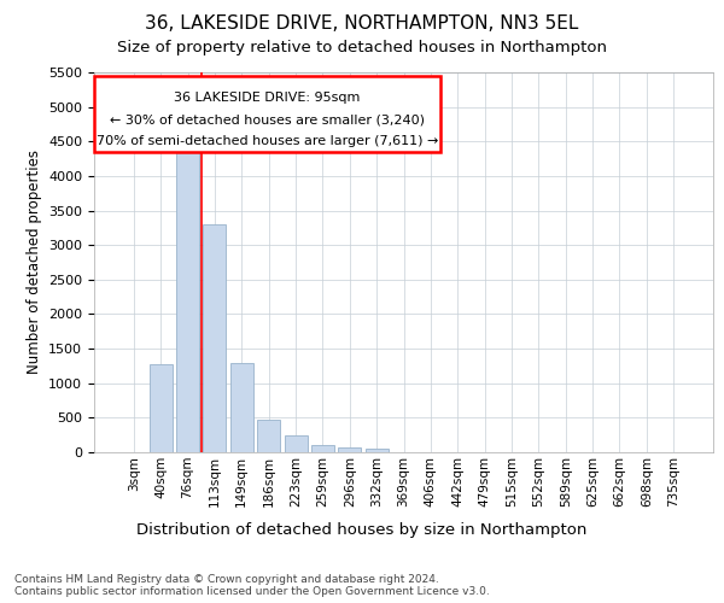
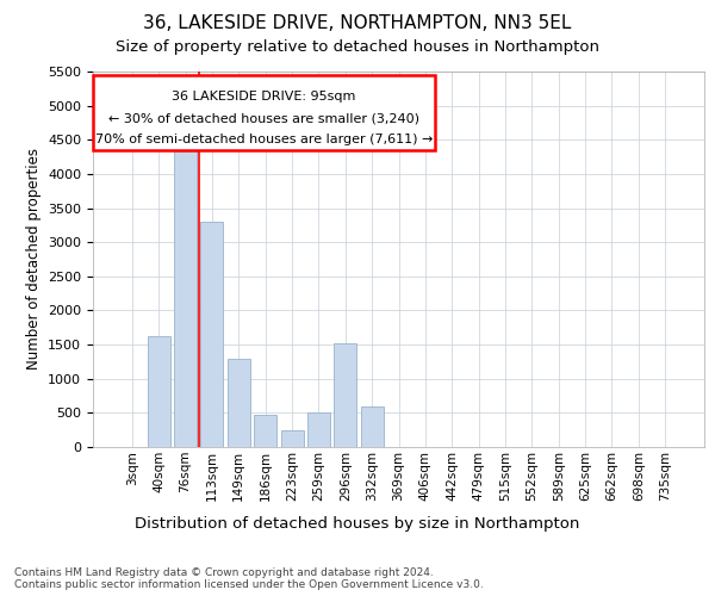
40sqm: 1280 -> 1620
259sqm: 110 -> 500
296sqm: 80 -> 1520
332sqm: 60 -> 600
